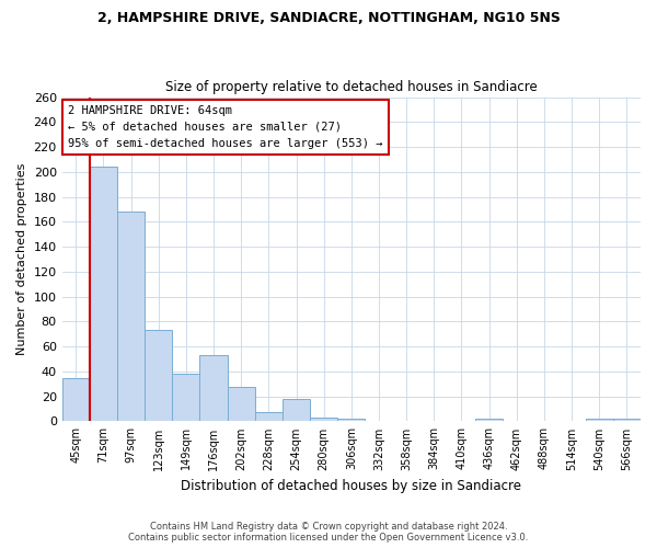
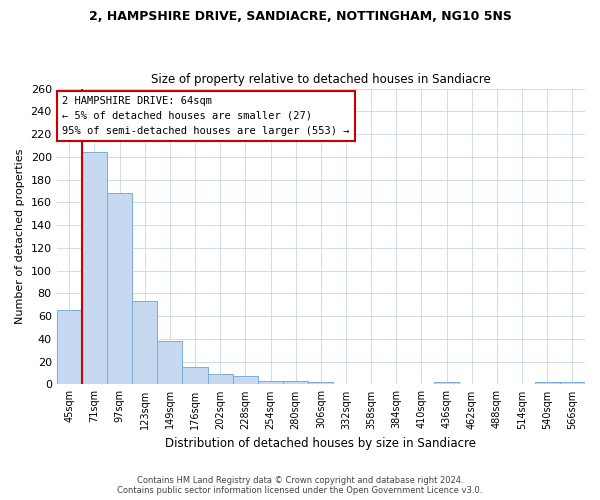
45sqm: 35 -> 65
176sqm: 53 -> 15
202sqm: 28 -> 9
254sqm: 18 -> 3
